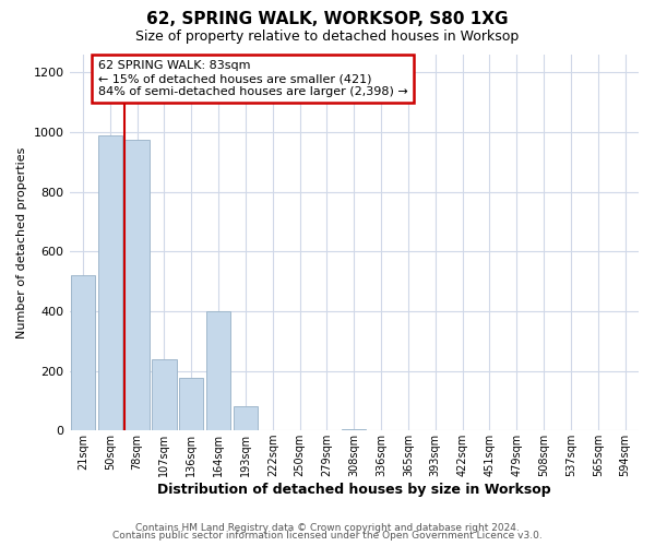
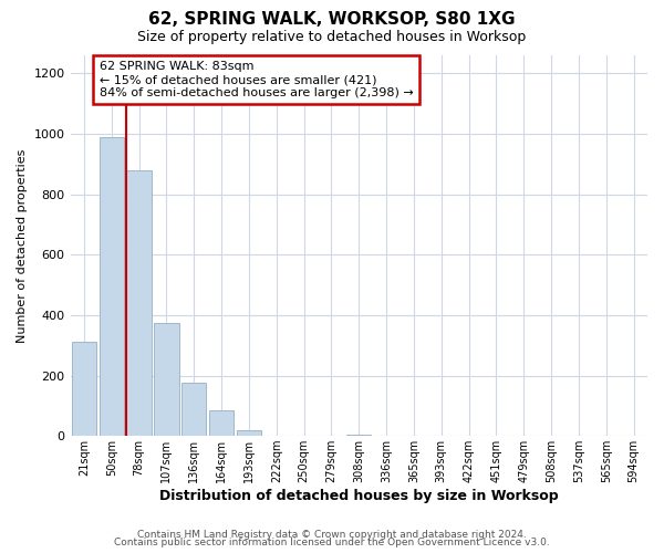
21sqm: 520 -> 310
78sqm: 975 -> 880
107sqm: 240 -> 375
164sqm: 400 -> 85
193sqm: 80 -> 20
